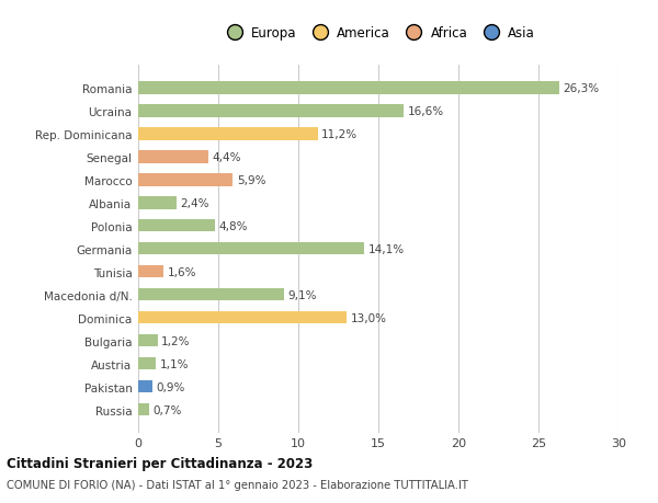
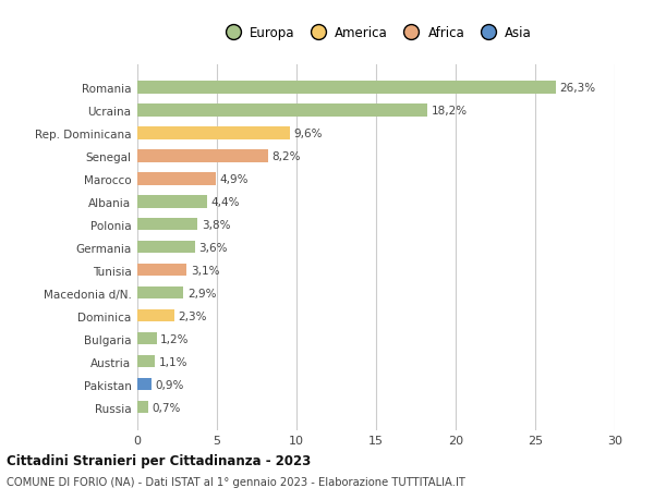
Ucraina: 16,6% -> 18,2%
Rep. Dominicana: 11,2% -> 9,6%
Senegal: 4,4% -> 8,2%
Marocco: 5,9% -> 4,9%
Albania: 2,4% -> 4,4%
Polonia: 4,8% -> 3,8%
Germania: 14,1% -> 3,6%
Tunisia: 1,6% -> 3,1%
Macedonia d/N.: 9,1% -> 2,9%
Dominica: 13,0% -> 2,3%
